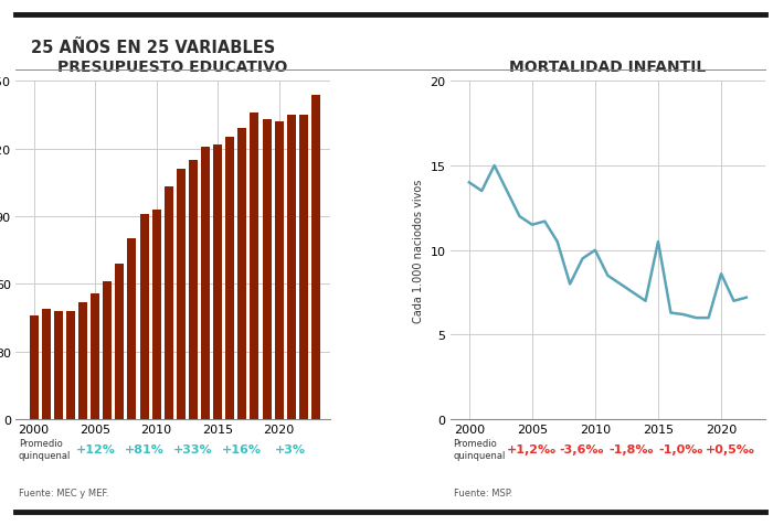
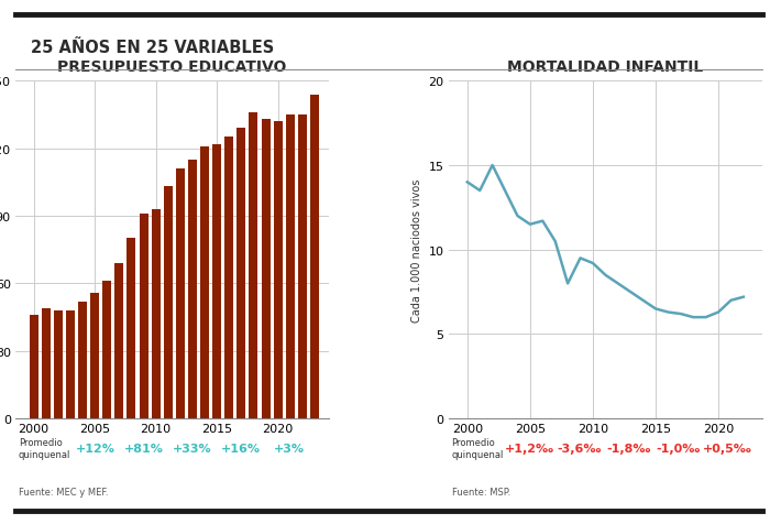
MORTALIDAD INFANTIL/2010: 10.0 -> 9.2
MORTALIDAD INFANTIL/2015: 10.5 -> 6.5
MORTALIDAD INFANTIL/2020: 8.6 -> 6.3
